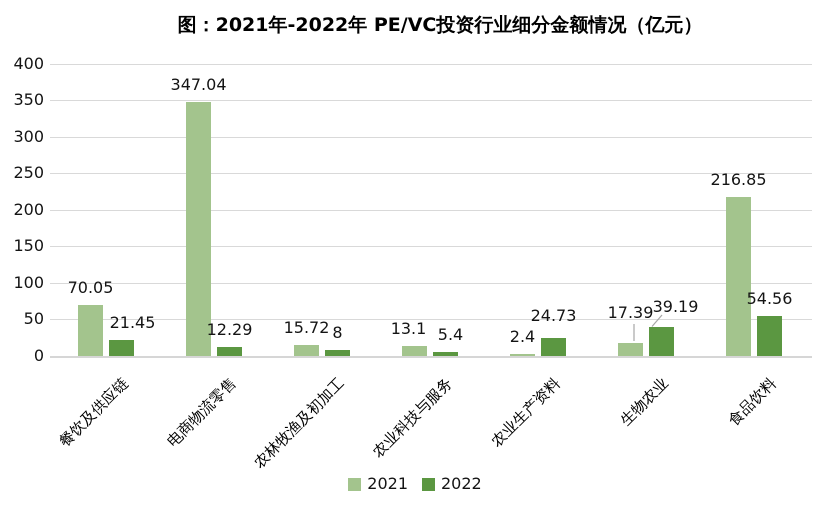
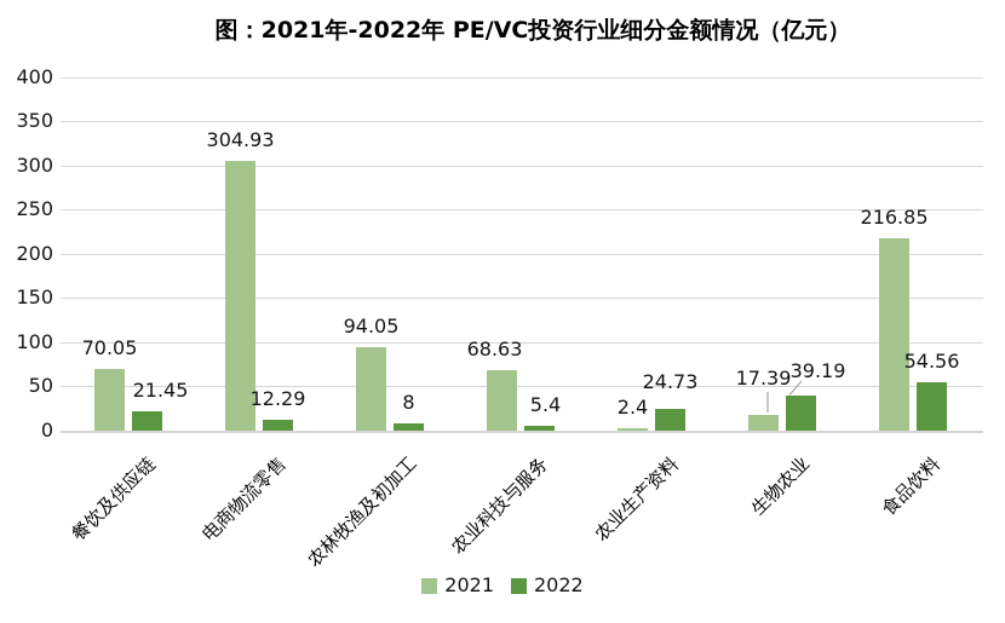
2021/电商物流零售: 347.04 -> 304.93
2021/农林牧渔及初加工: 15.72 -> 94.05
2021/农业科技与服务: 13.1 -> 68.63
